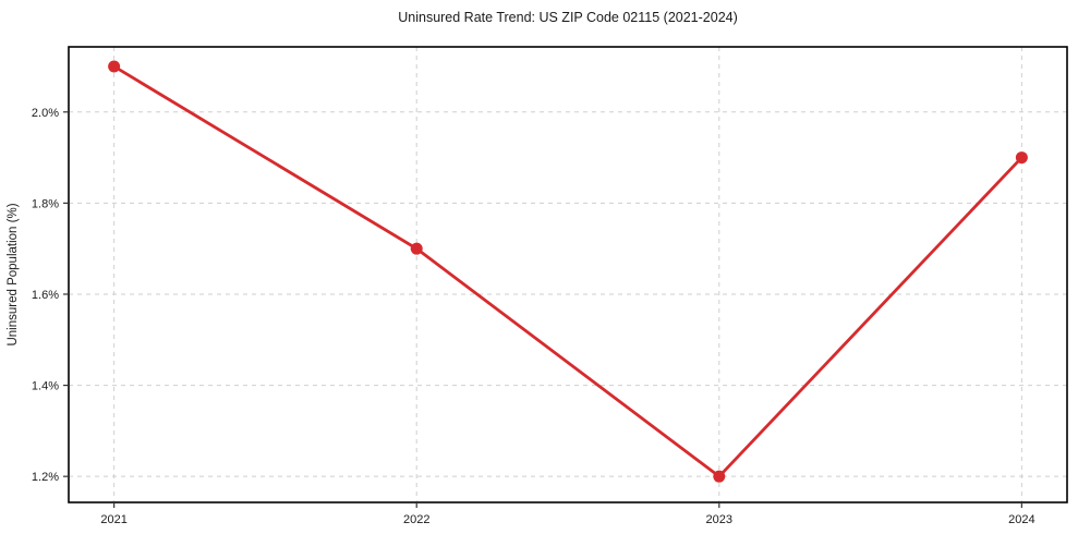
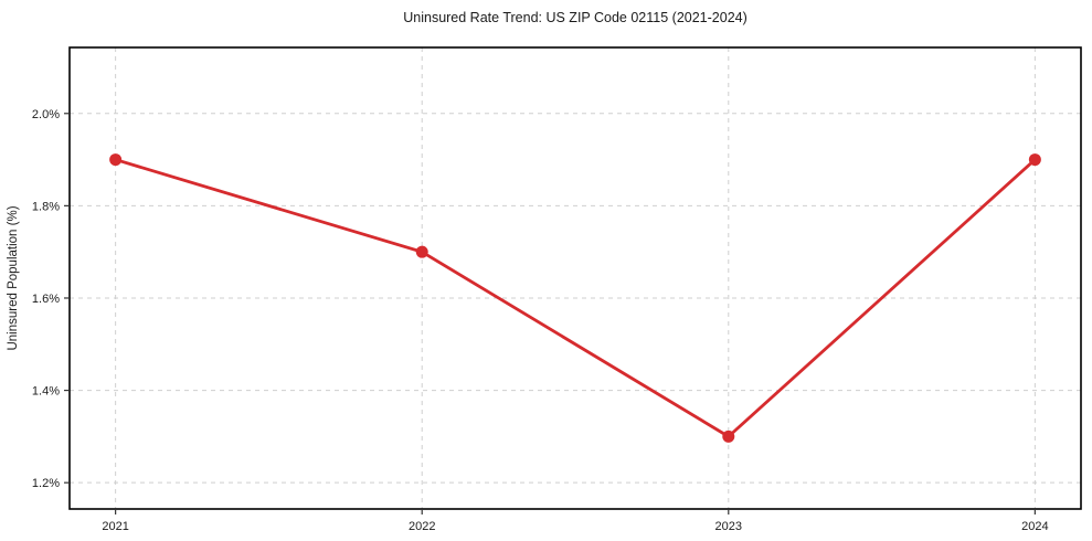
2021: 2.1% -> 1.9%
2023: 1.2% -> 1.3%
